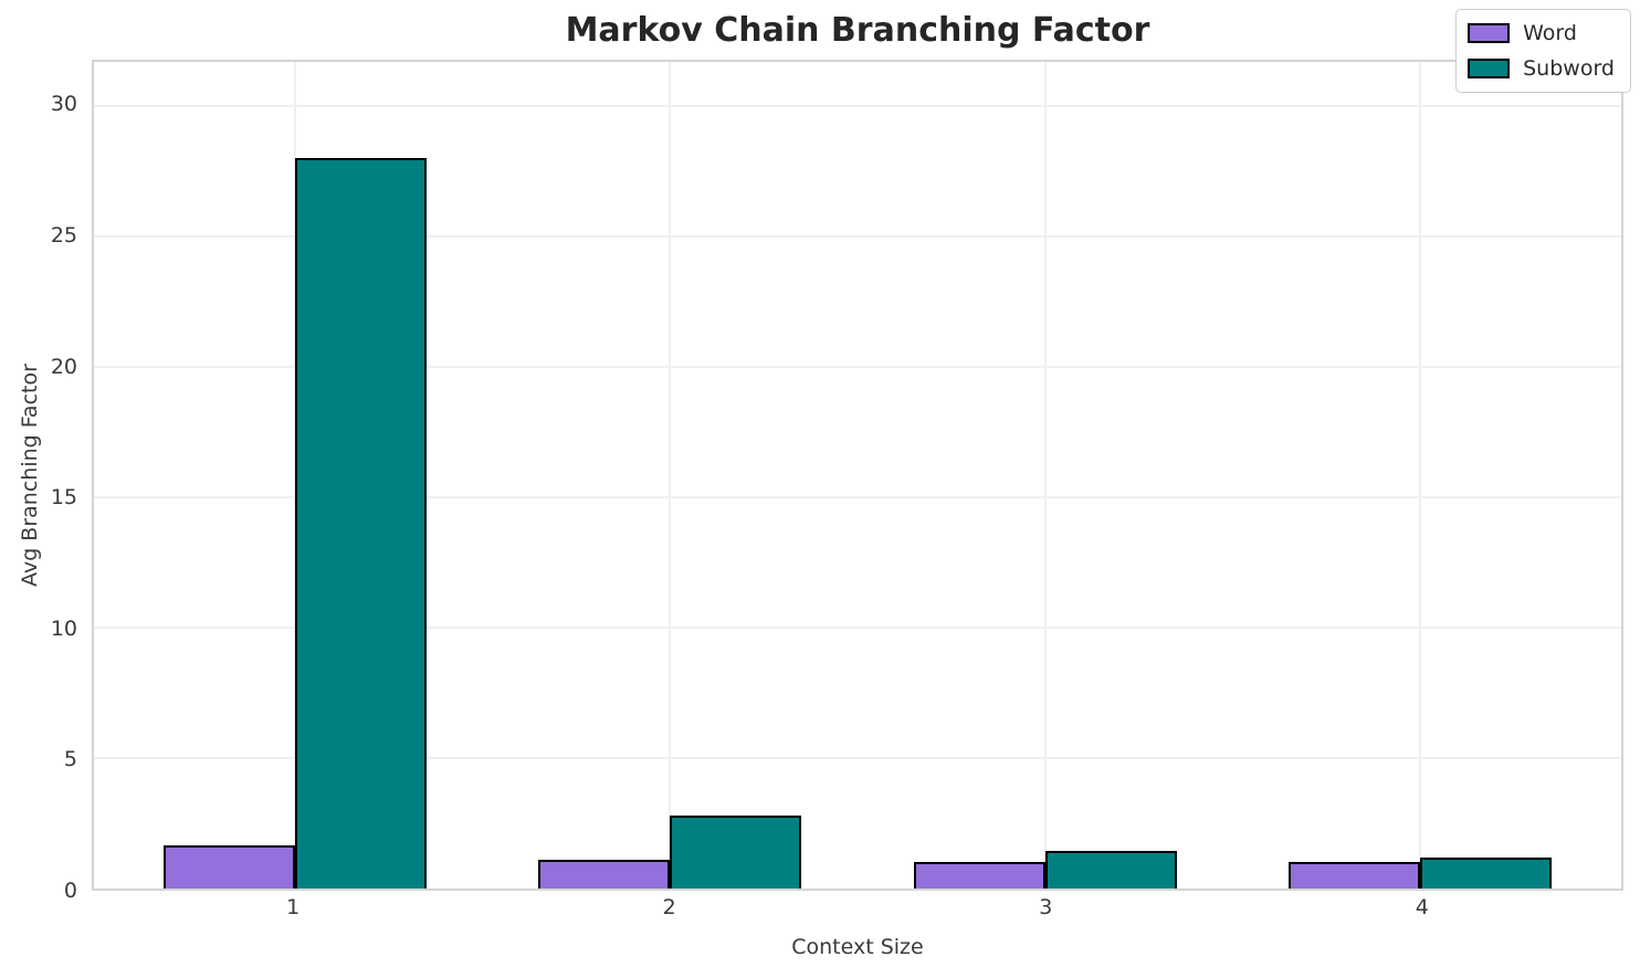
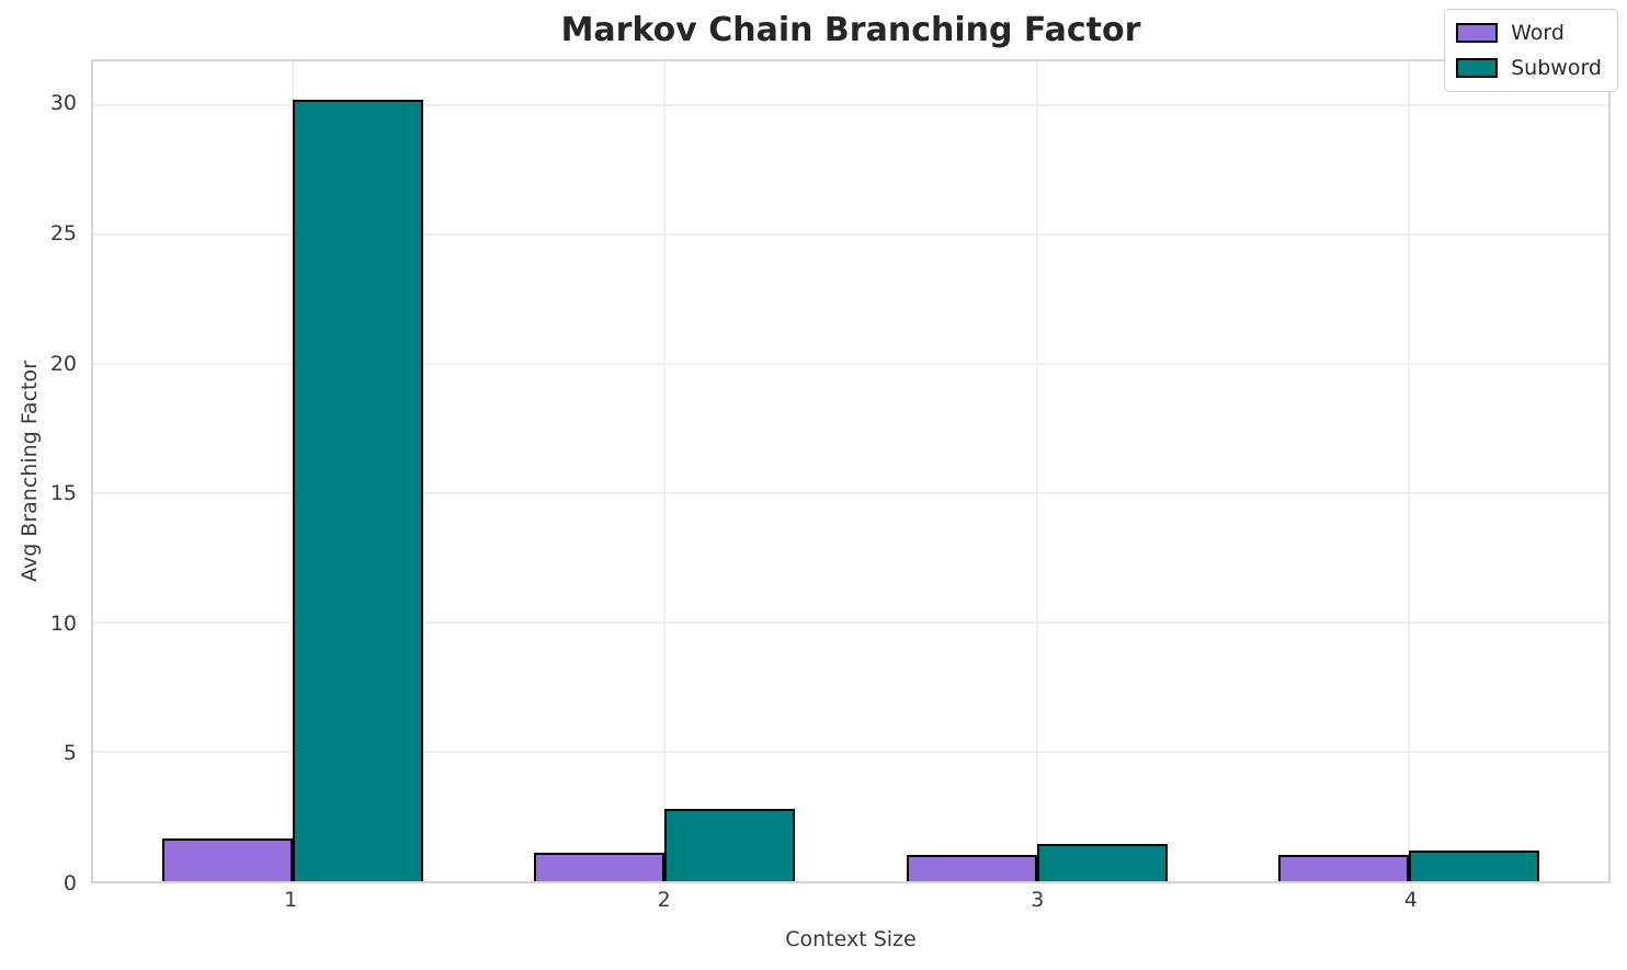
Subword/1: 28.0 -> 30.2
